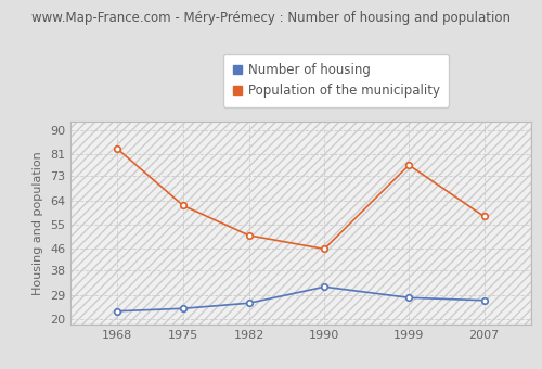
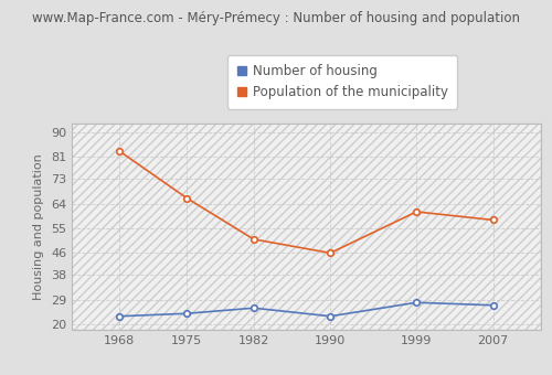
Population of the municipality/1975: 62 -> 66
Number of housing/1990: 32 -> 23
Population of the municipality/1999: 77 -> 61
